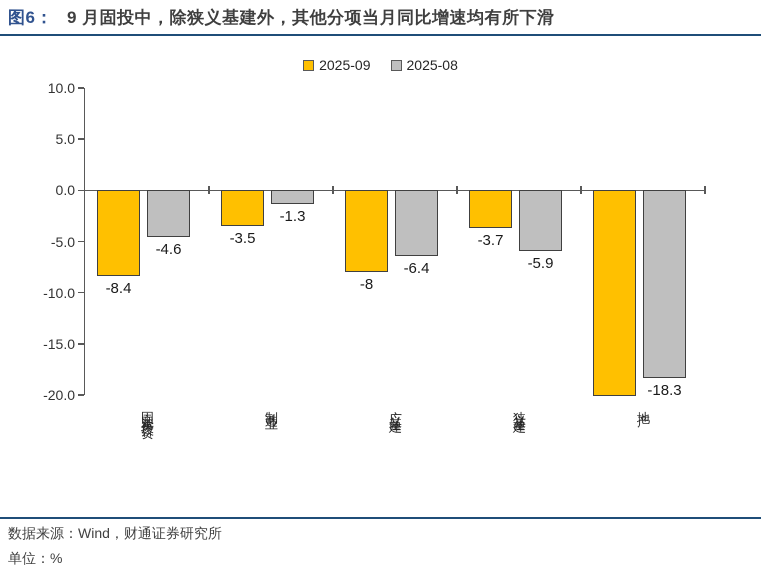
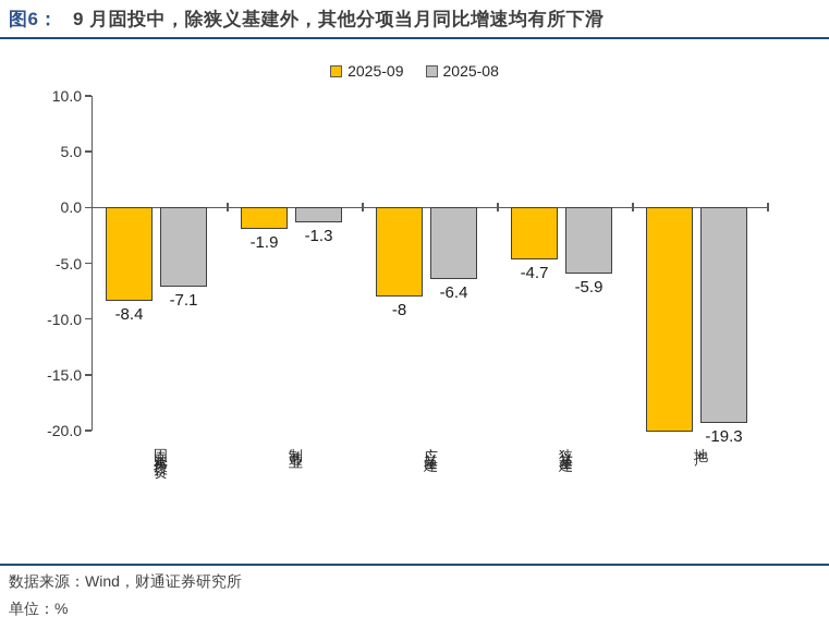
2025-08/固定资产投资: -4.6 -> -7.1
2025-09/制造业: -3.5 -> -1.9
2025-09/狭义基建: -3.7 -> -4.7
2025-08/地产: -18.3 -> -19.3
